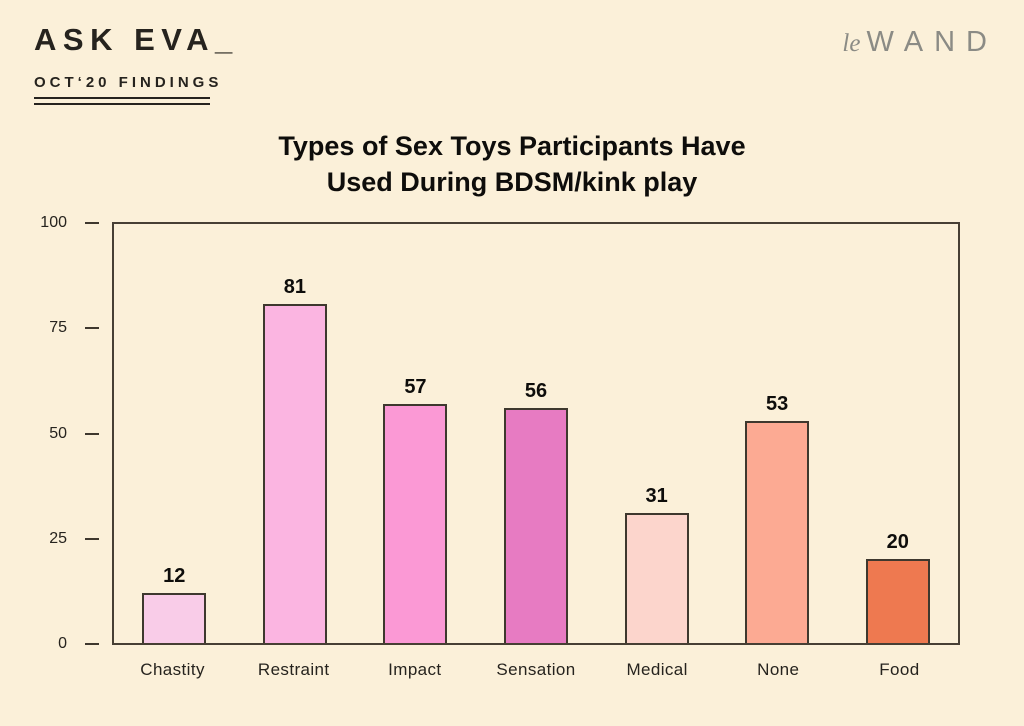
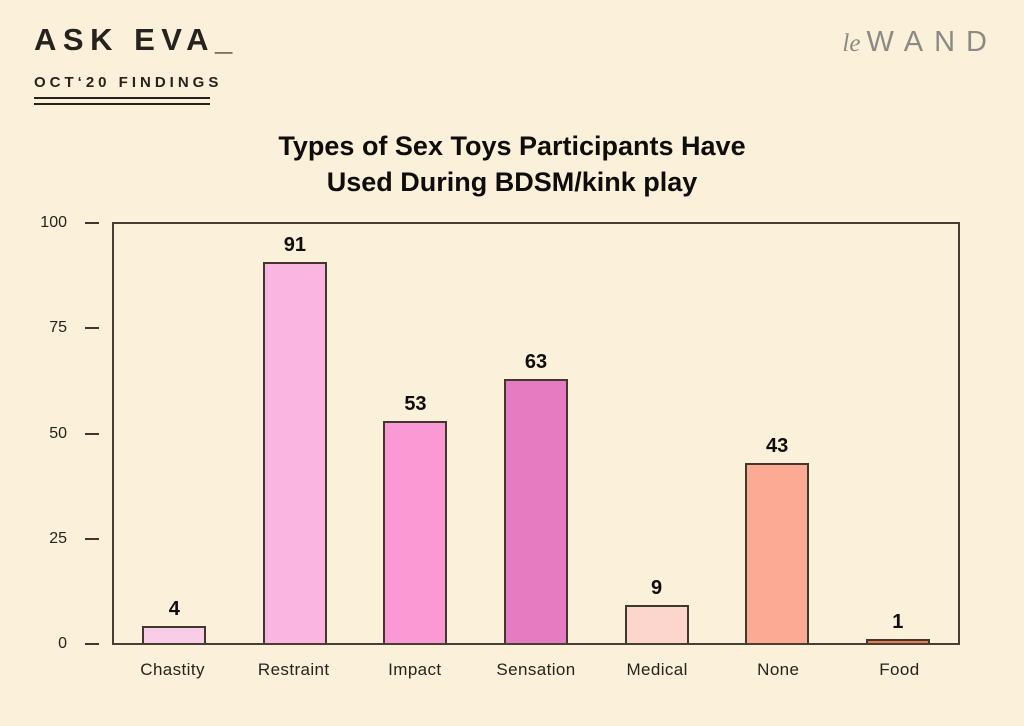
Chastity: 12 -> 4
Restraint: 81 -> 91
Impact: 57 -> 53
Sensation: 56 -> 63
Medical: 31 -> 9
None: 53 -> 43
Food: 20 -> 1
